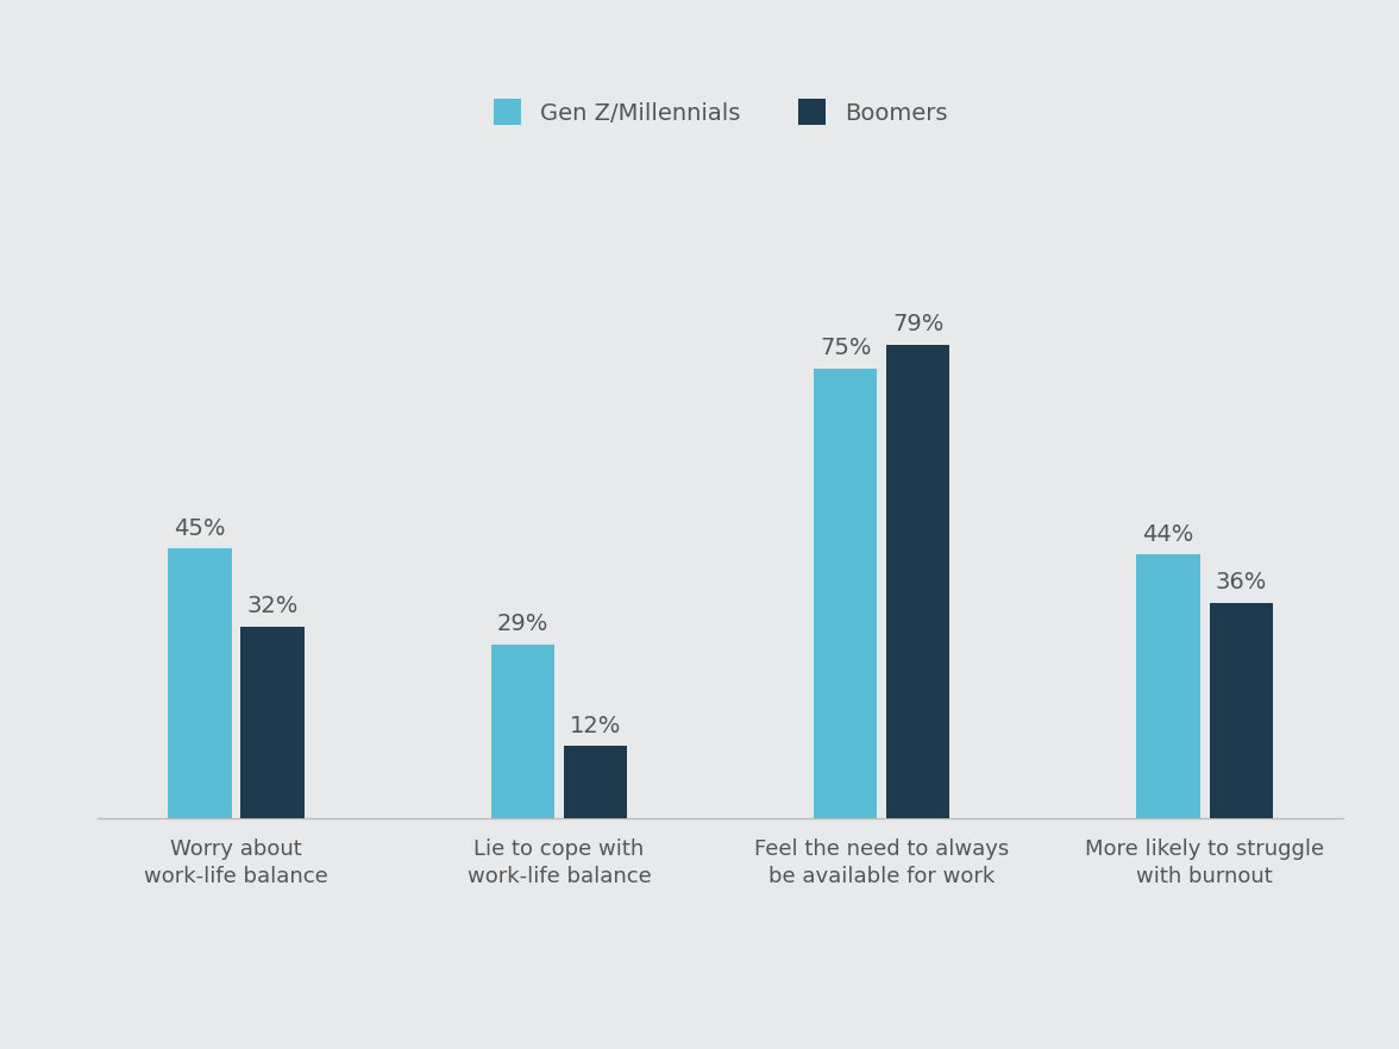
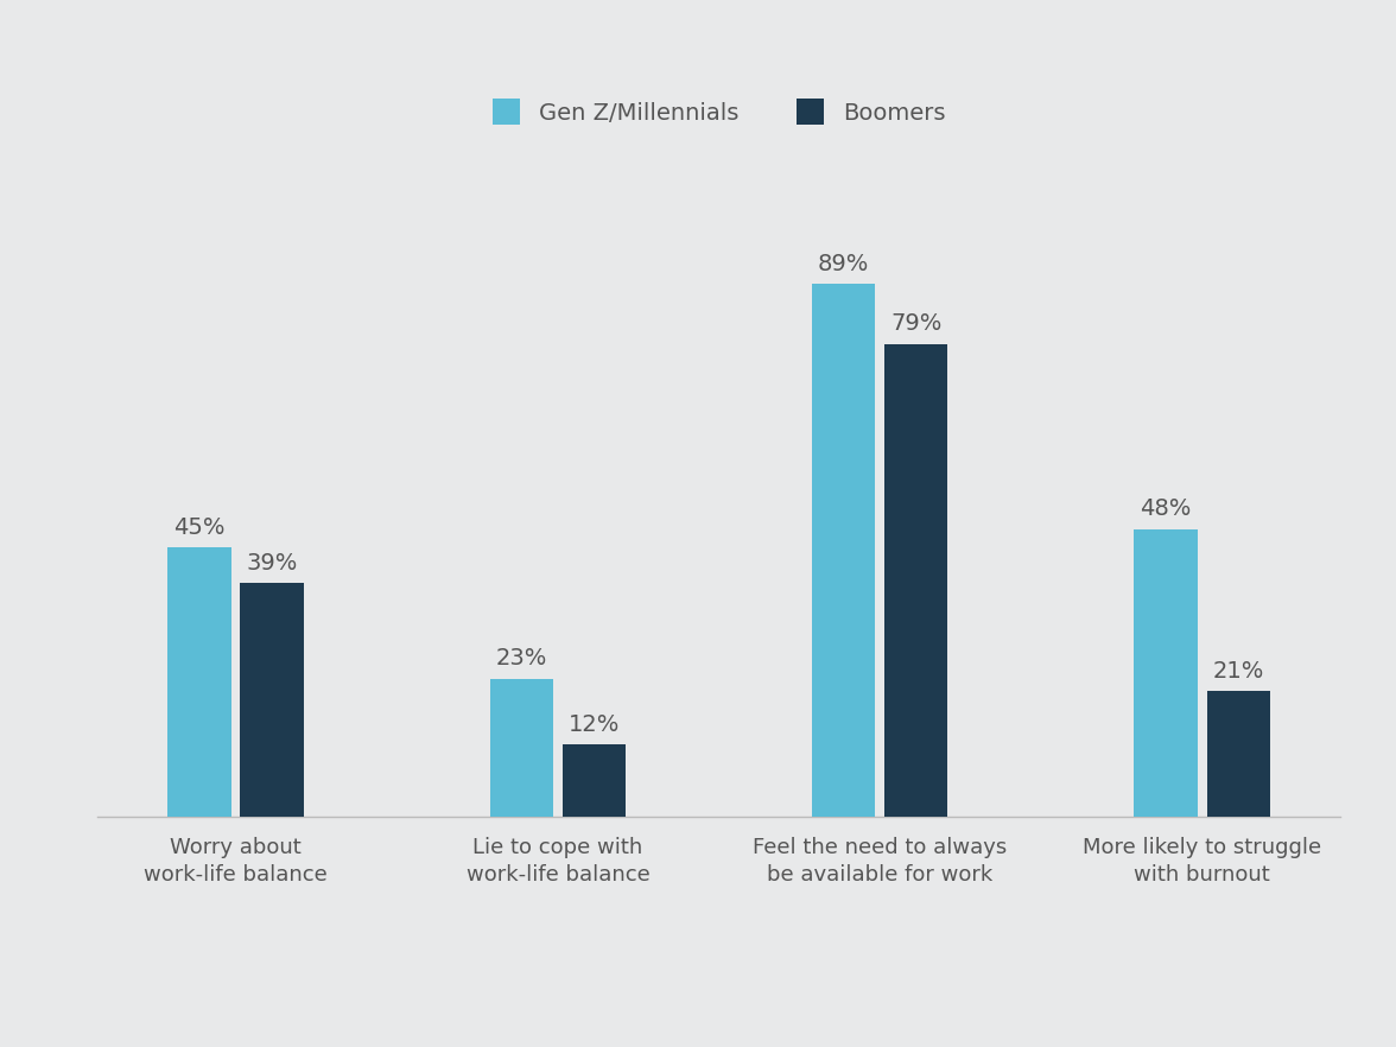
Boomers/Worry about work-life balance: 32% -> 39%
Gen Z/Millennials/Lie to cope with work-life balance: 29% -> 23%
Gen Z/Millennials/Feel the need to always be available for work: 75% -> 89%
Gen Z/Millennials/More likely to struggle with burnout: 44% -> 48%
Boomers/More likely to struggle with burnout: 36% -> 21%
